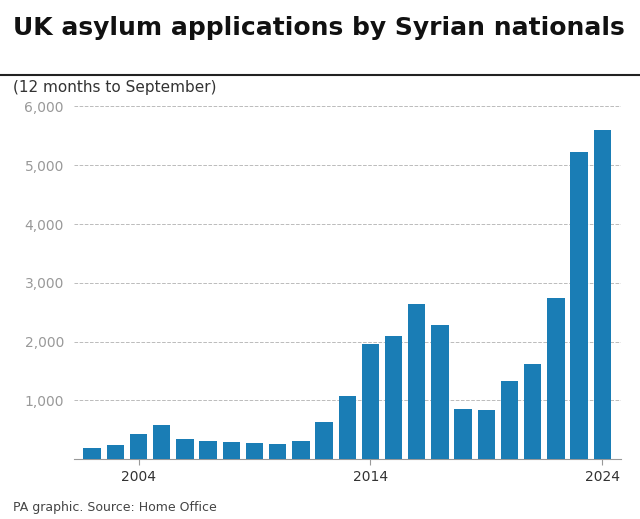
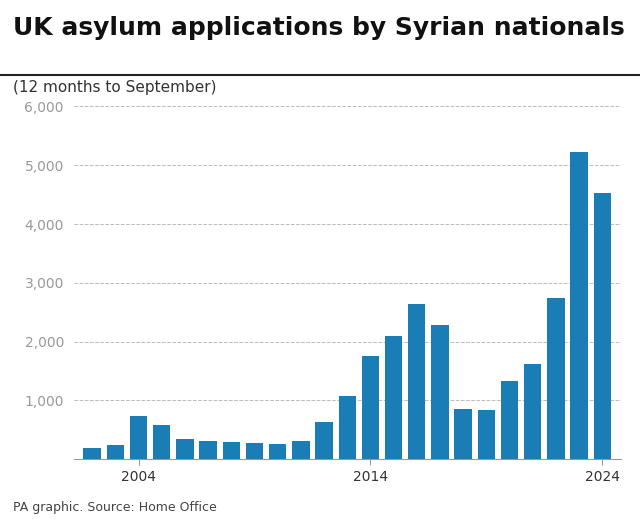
2004: 430 -> 740
2014: 1,960 -> 1,760
2024: 5,600 -> 4,520
